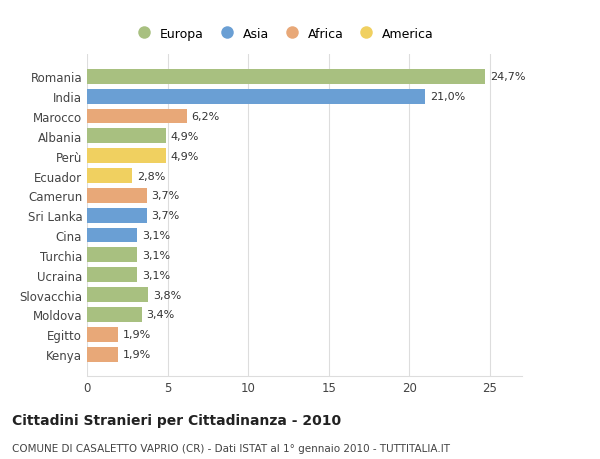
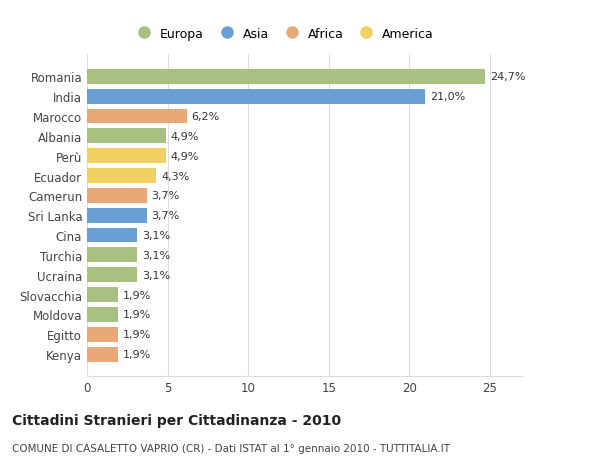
Ecuador: 2,8% -> 4,3%
Slovacchia: 3,8% -> 1,9%
Moldova: 3,4% -> 1,9%
